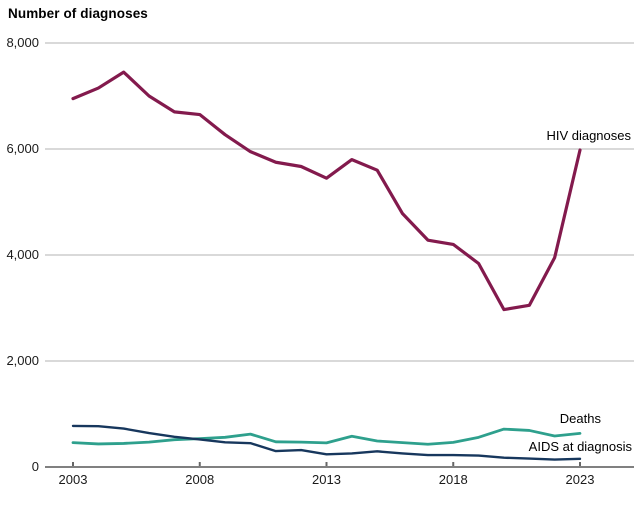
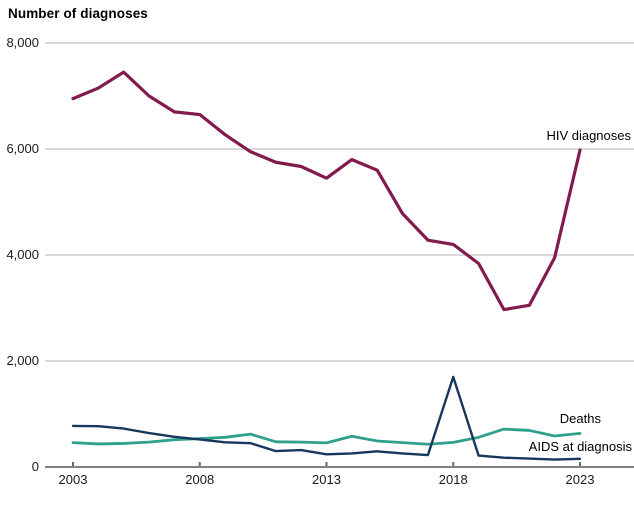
AIDS at diagnosis/2018: 200 -> 1700
